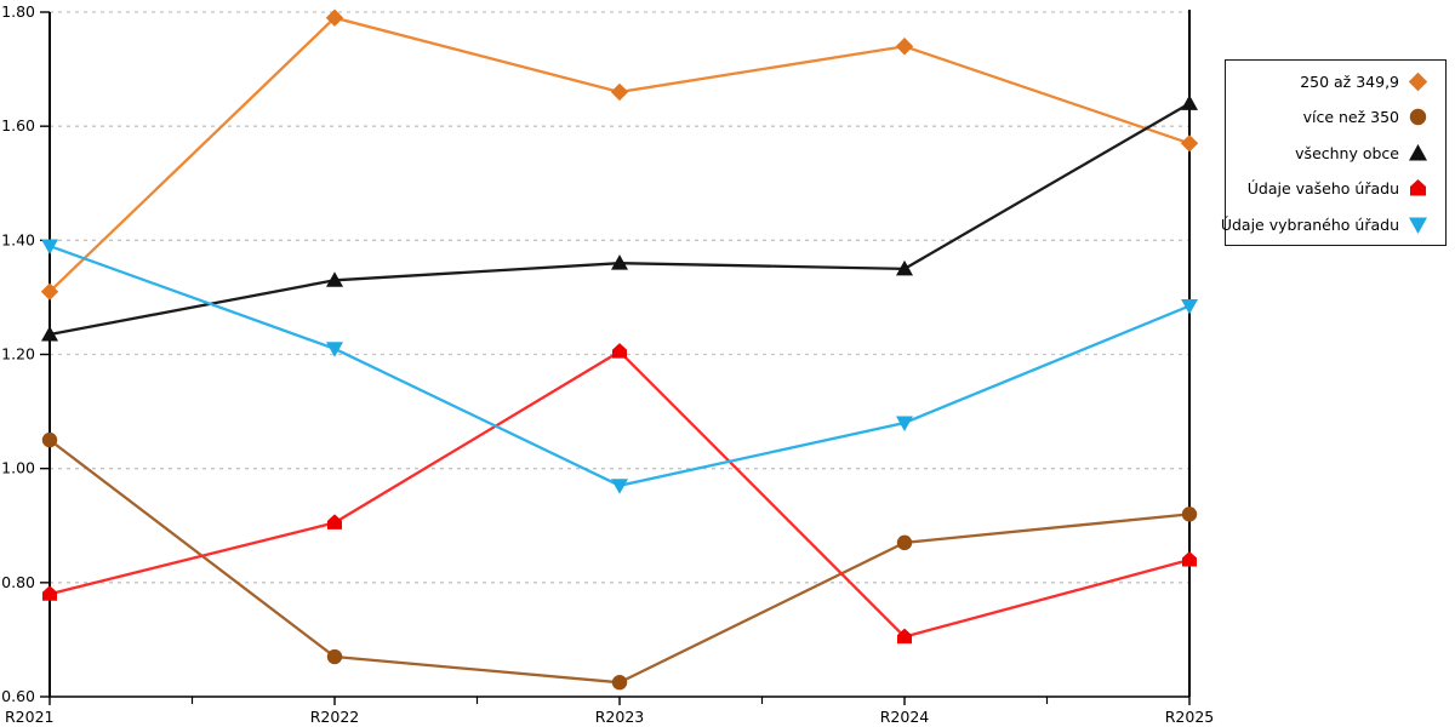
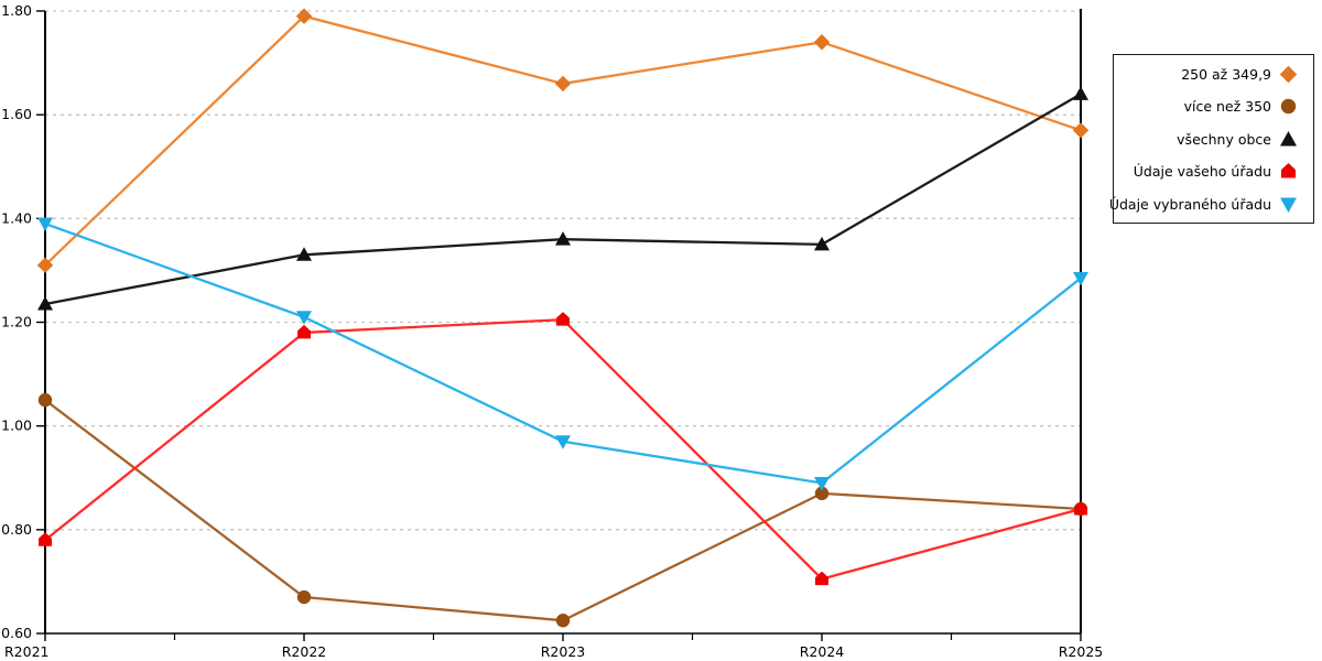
Údaje vašeho úřadu/R2022: 0.91 -> 1.18
Údaje vybraného úřadu/R2024: 1.08 -> 0.89
více než 350/R2025: 0.92 -> 0.84
